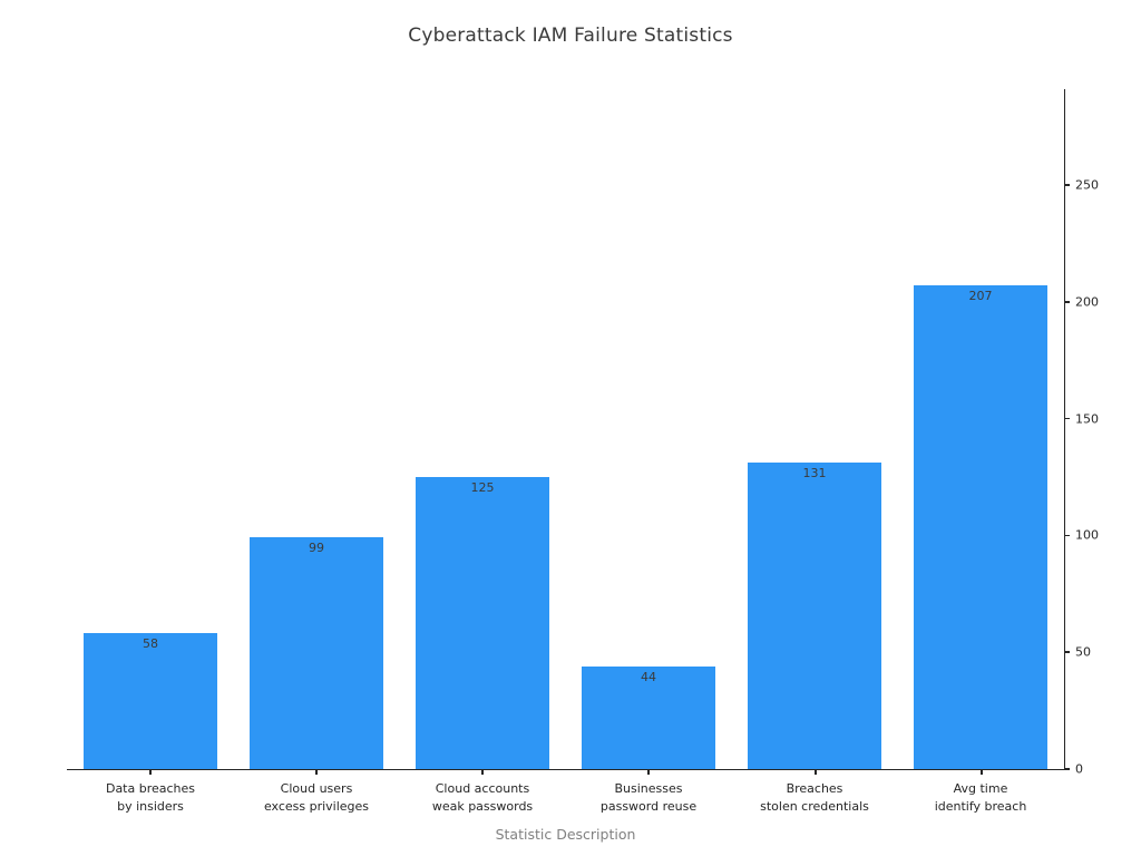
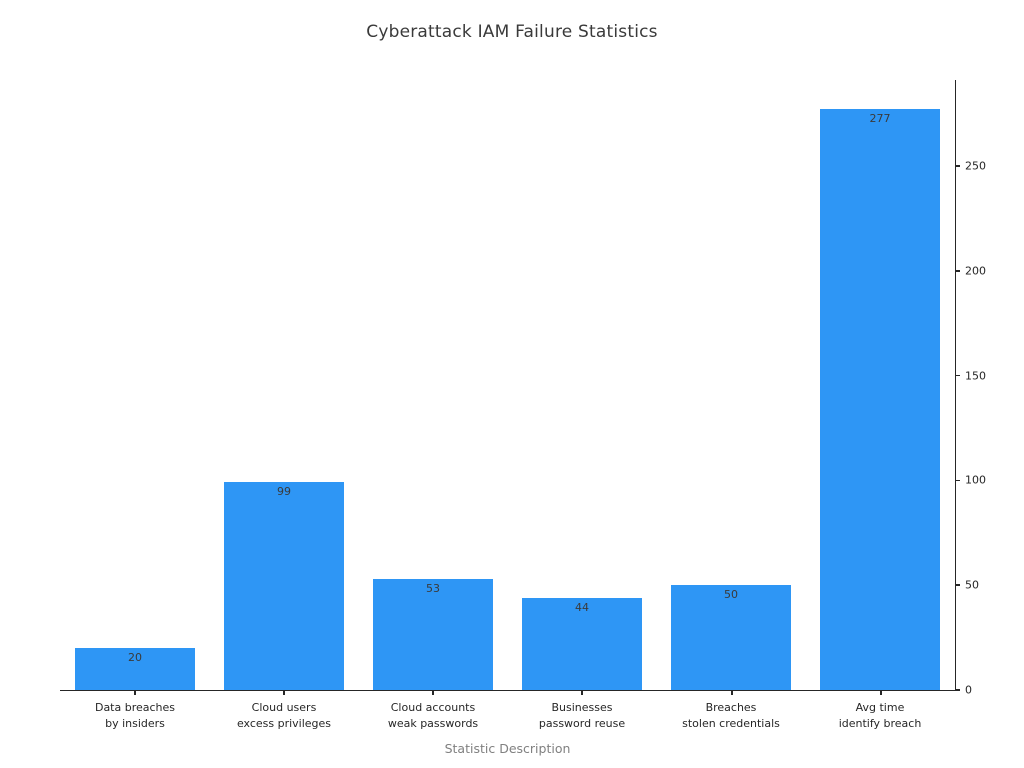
Data breaches by insiders: 58 -> 20
Cloud accounts weak passwords: 125 -> 53
Breaches stolen credentials: 131 -> 50
Avg time identify breach: 207 -> 277
